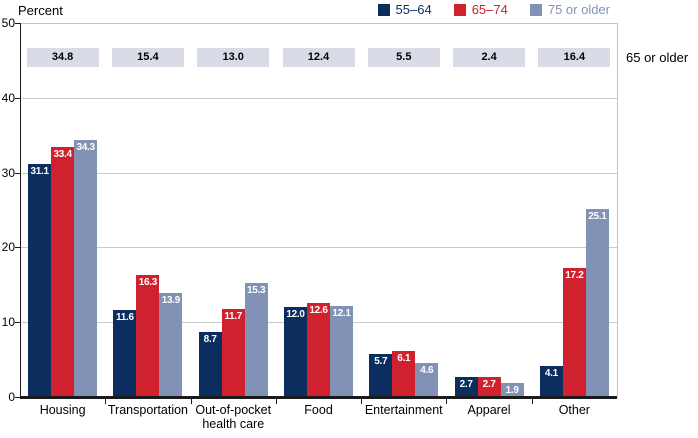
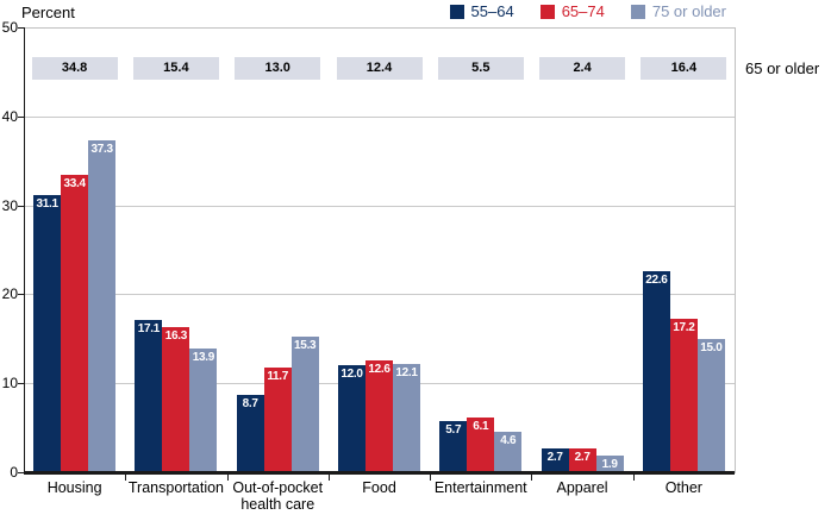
75 or older/Housing: 34.3 -> 37.3
55–64/Transportation: 11.6 -> 17.1
55–64/Other: 4.1 -> 22.6
75 or older/Other: 25.1 -> 15.0
